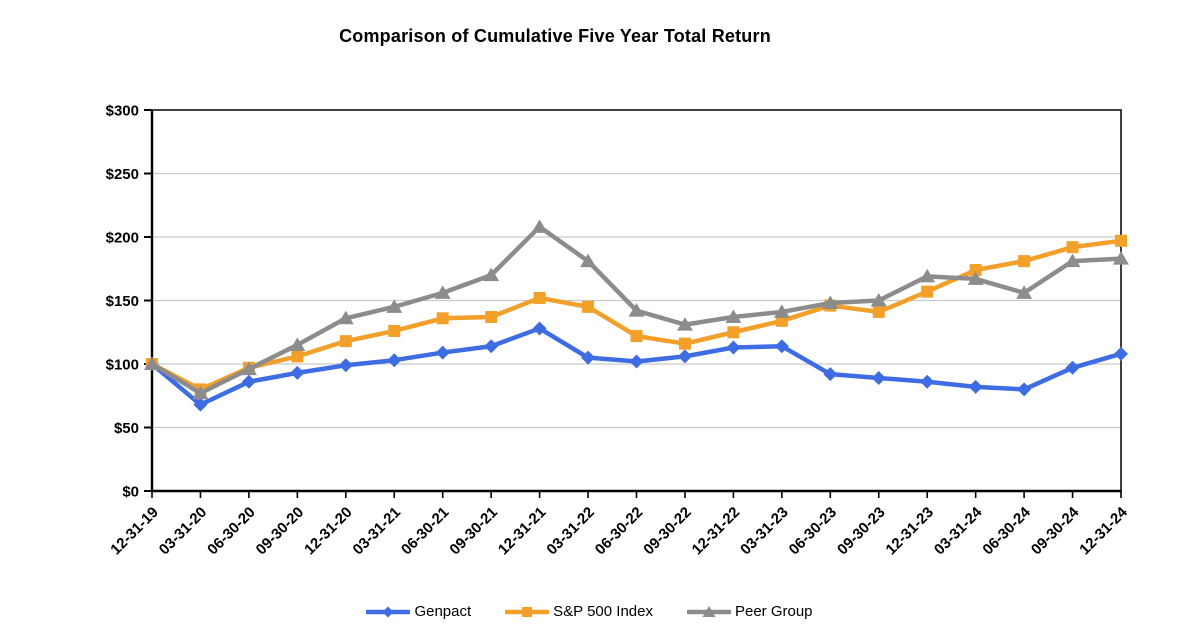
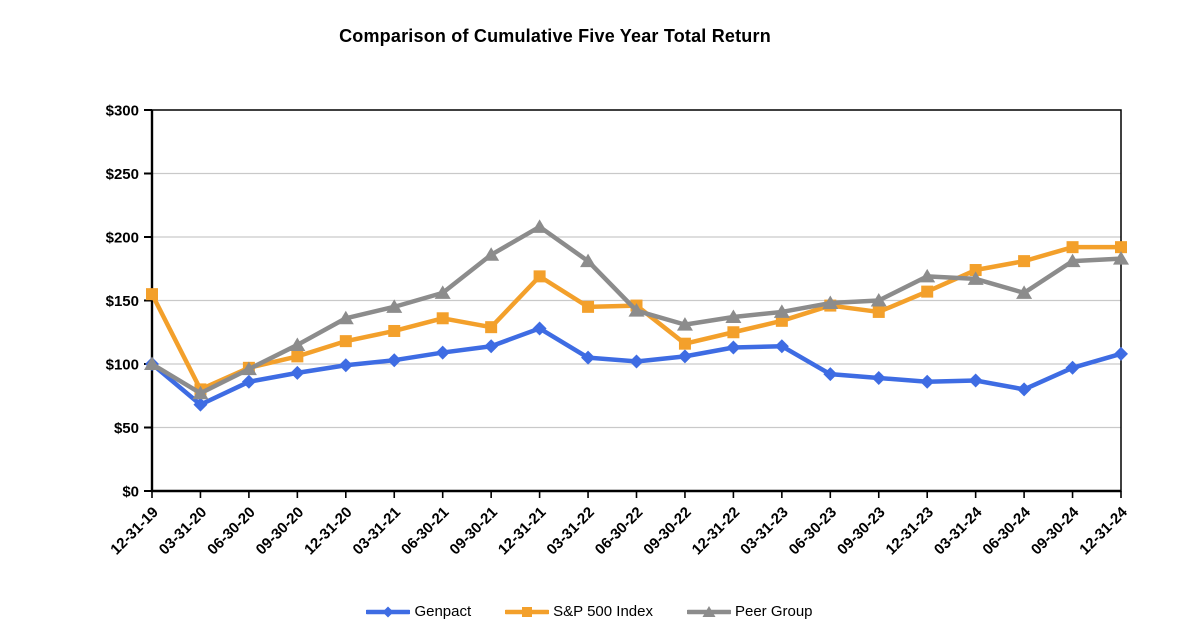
S&P 500 Index/12-31-19: $100 -> $155
S&P 500 Index/09-30-21: $137 -> $129
Peer Group/09-30-21: $170 -> $186
S&P 500 Index/12-31-21: $152 -> $169
S&P 500 Index/06-30-22: $122 -> $146
Genpact/03-31-24: $82 -> $87
S&P 500 Index/12-31-24: $197 -> $192
